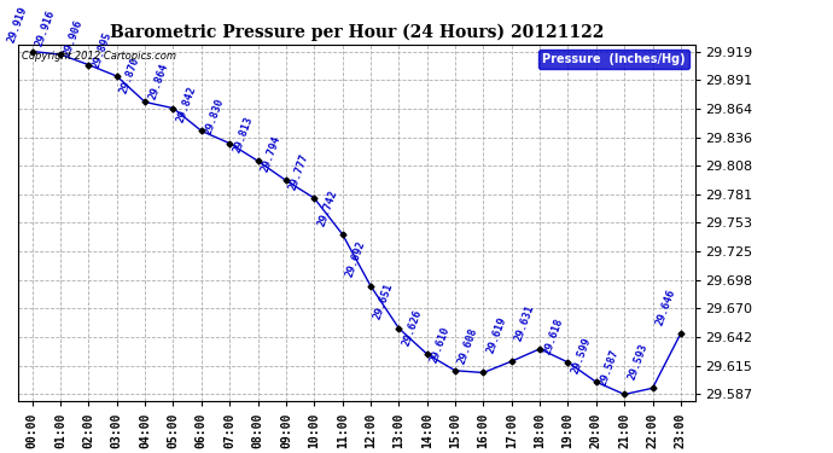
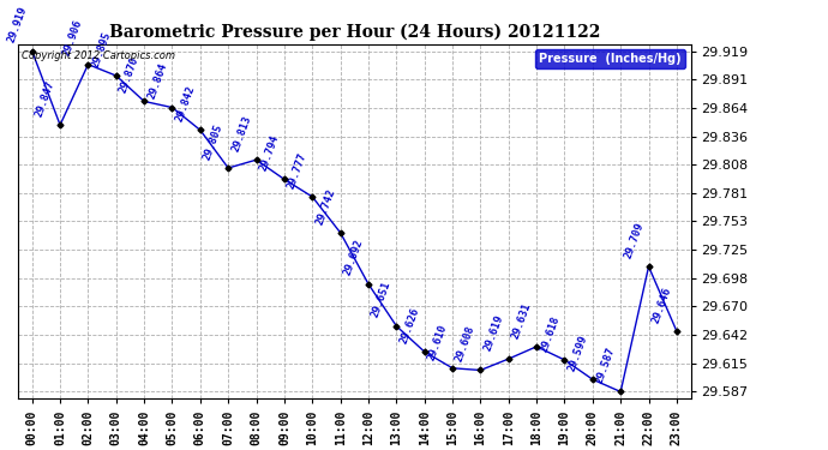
01:00: 29.916 -> 29.847
07:00: 29.830 -> 29.805
22:00: 29.593 -> 29.709
